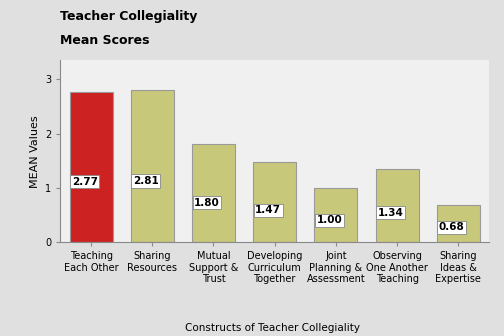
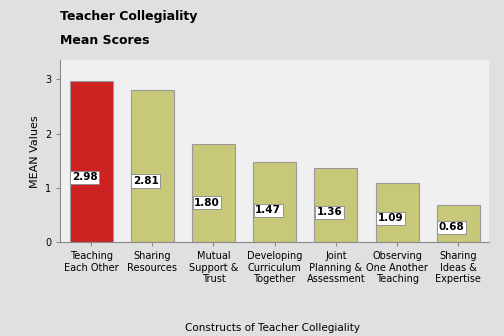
Teaching Each Other: 2.77 -> 2.98
Joint Planning & Assessment: 1.00 -> 1.36
Observing One Another Teaching: 1.34 -> 1.09
